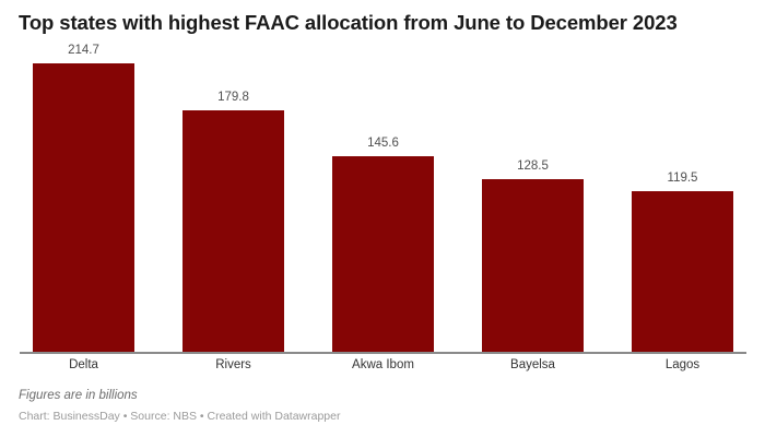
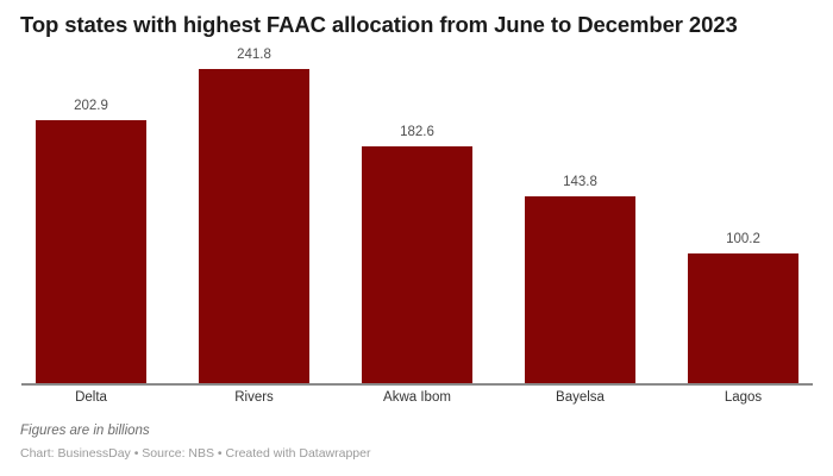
Delta: 214.7 -> 202.9
Rivers: 179.8 -> 241.8
Akwa Ibom: 145.6 -> 182.6
Bayelsa: 128.5 -> 143.8
Lagos: 119.5 -> 100.2
